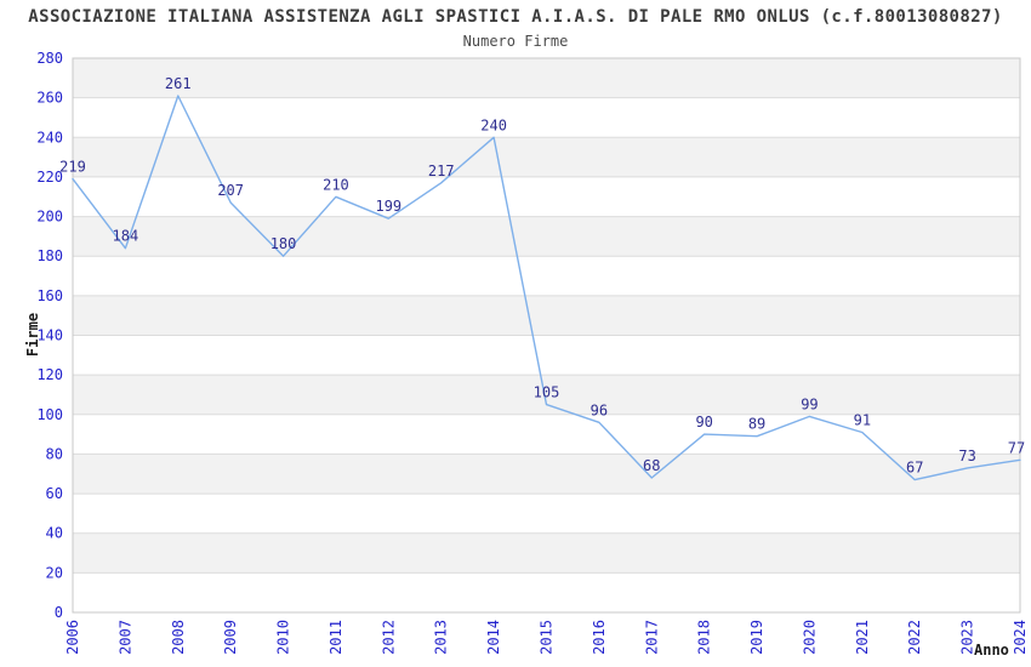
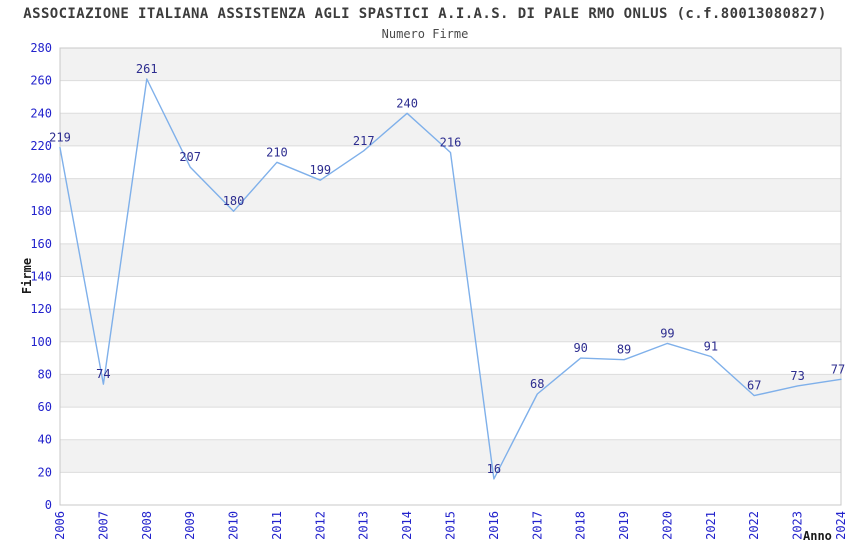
2007: 184 -> 74
2015: 105 -> 216
2016: 96 -> 16
